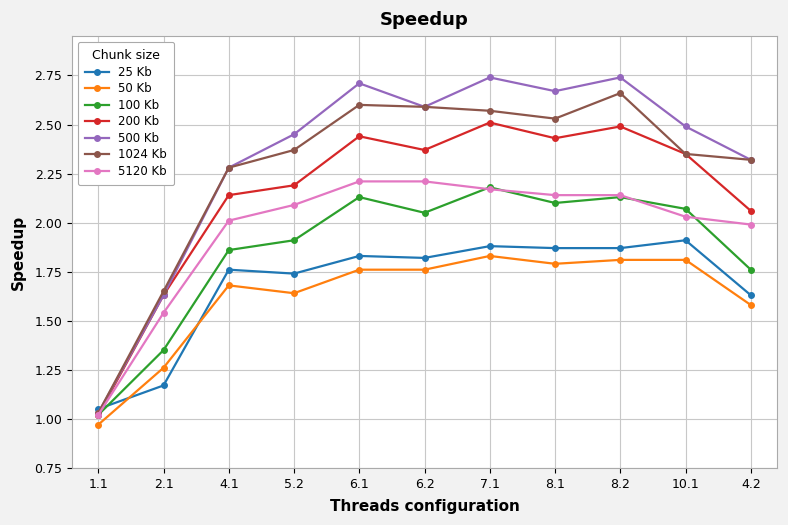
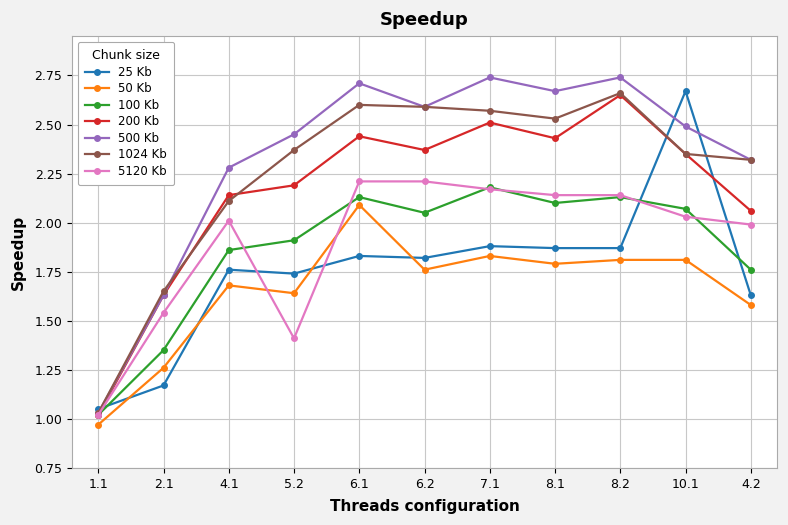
1024 Kb/4.1: 2.28 -> 2.11
5120 Kb/5.2: 2.09 -> 1.41
50 Kb/6.1: 1.76 -> 2.09
200 Kb/8.2: 2.49 -> 2.65
25 Kb/10.1: 1.91 -> 2.67
